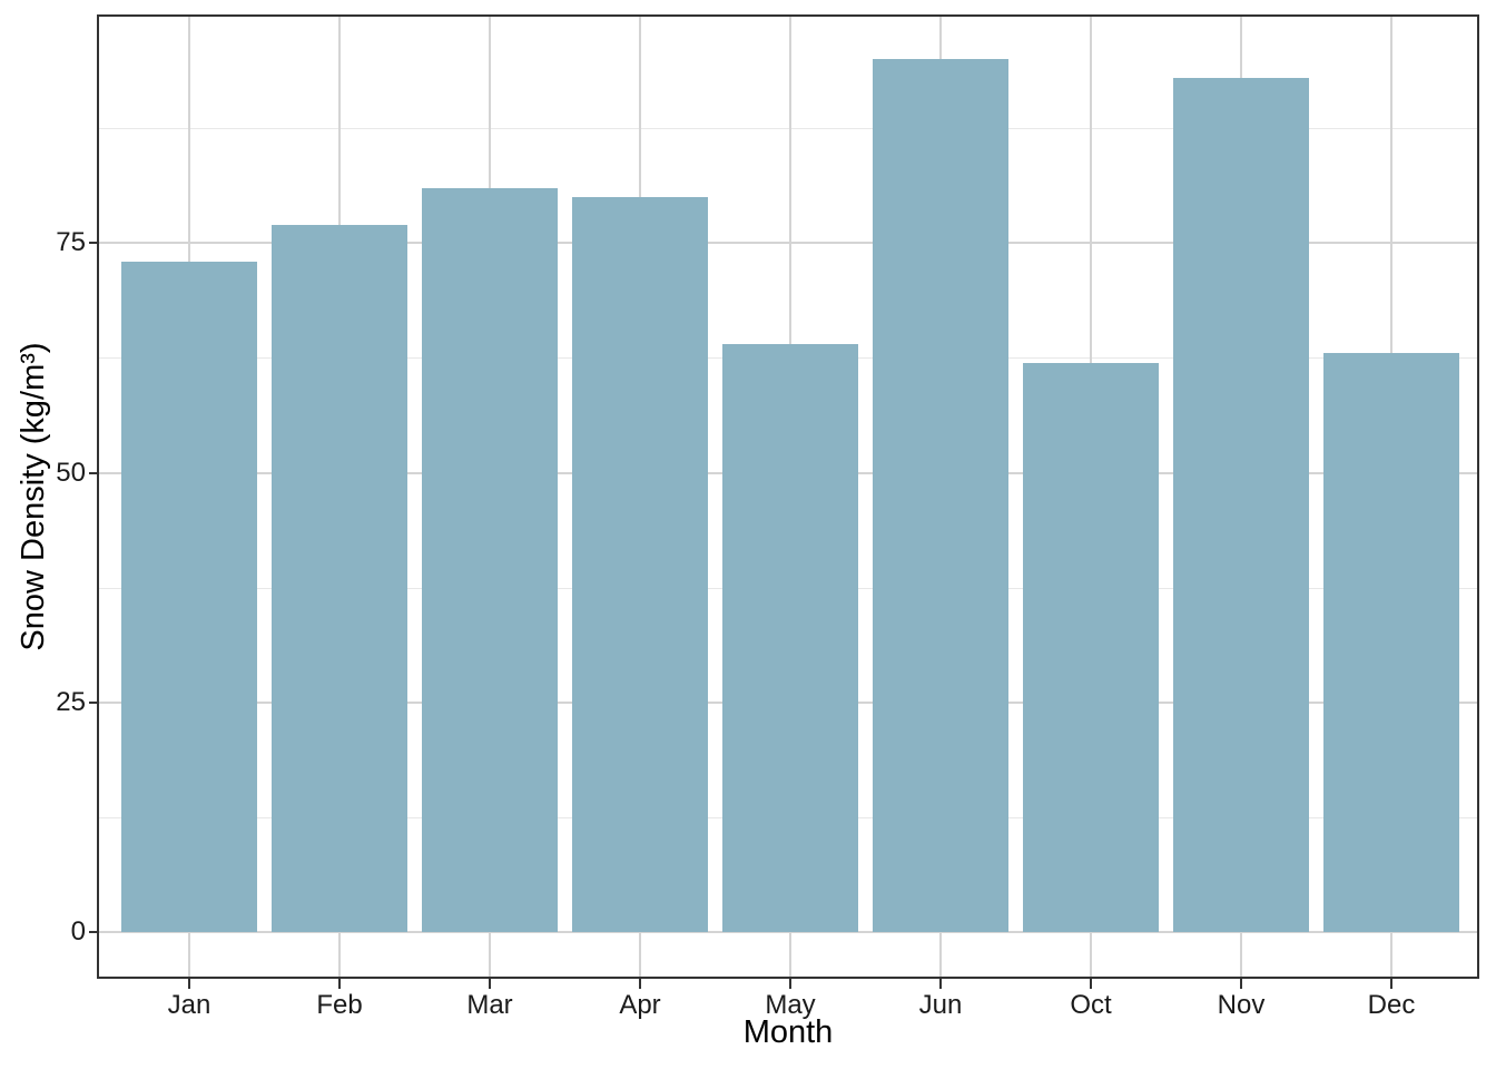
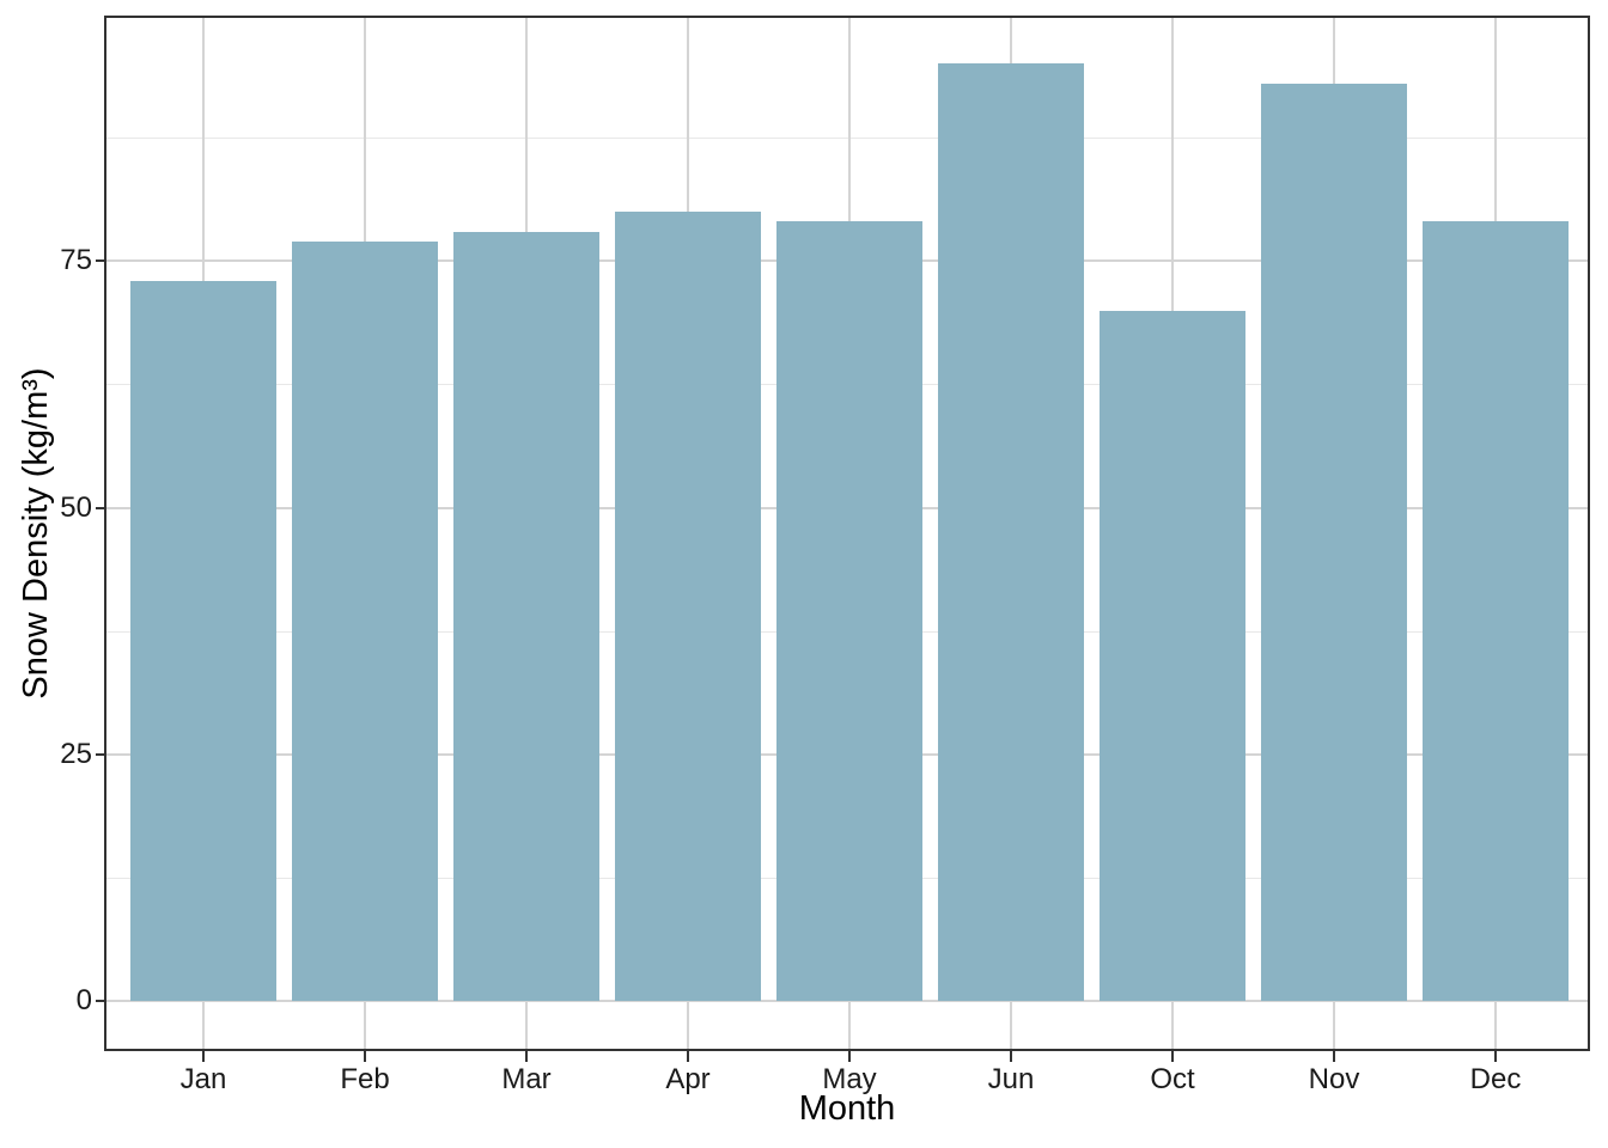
Mar: 81 -> 78
May: 64 -> 79
Oct: 62 -> 70
Dec: 63 -> 79
